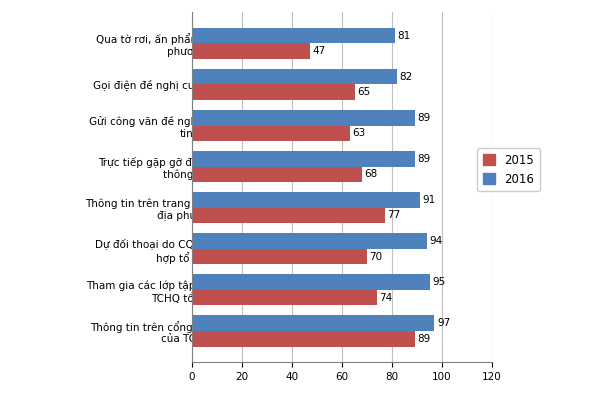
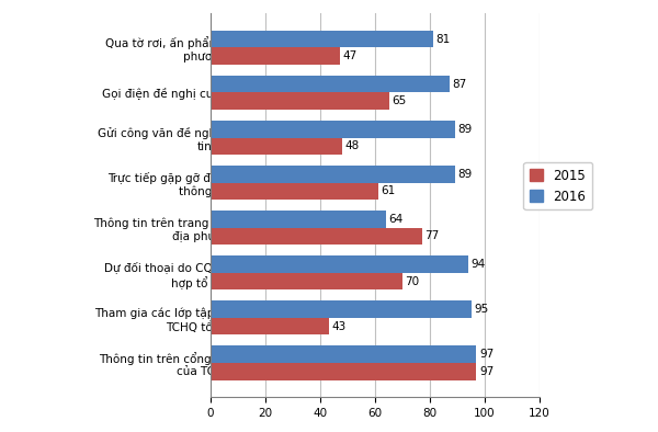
2016/Gọi điện đề nghị cung cấp thông tin: 82 -> 87
2015/Gửi công văn đề nghị cung cấp thông tin: 63 -> 48
2015/Trực tiếp gặp gỡ đề nghị cung cấp thông tin: 68 -> 61
2016/Thông tin trên trang điện tử của CQHQ địa phương: 91 -> 64
2015/Tham gia các lớp tập huấn, đào tạo do TCHQ tổ chức: 74 -> 43
2015/Thông tin trên cổng thông tin điện tử của TCHQ: 89 -> 97
